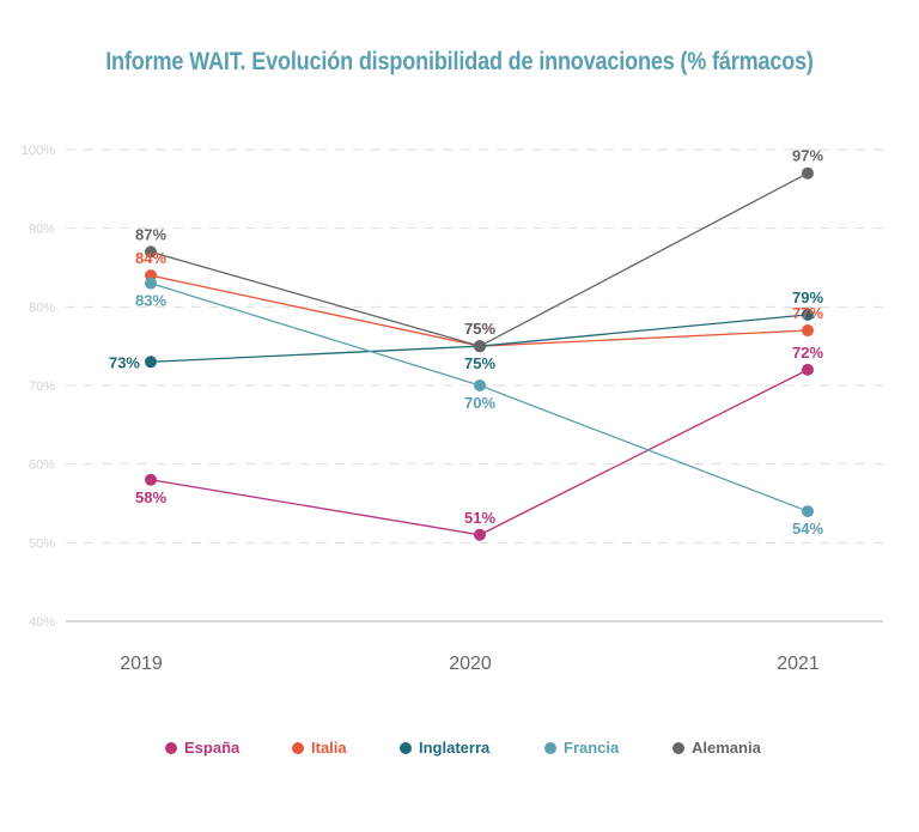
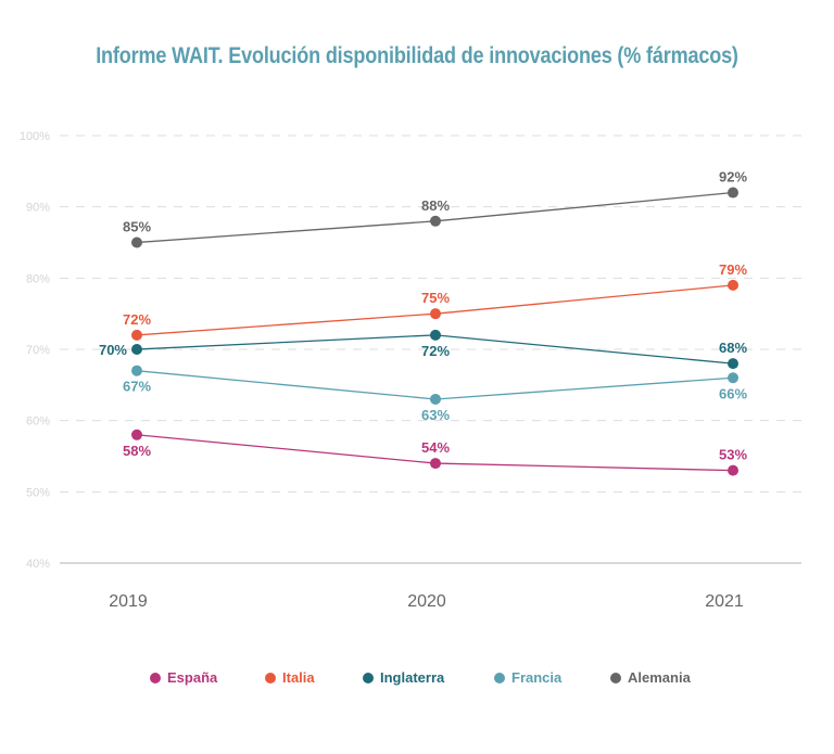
Italia/2019: 84% -> 72%
Inglaterra/2019: 73% -> 70%
Francia/2019: 83% -> 67%
Alemania/2019: 87% -> 85%
España/2020: 51% -> 54%
Inglaterra/2020: 75% -> 72%
Francia/2020: 70% -> 63%
Alemania/2020: 75% -> 88%
España/2021: 72% -> 53%
Italia/2021: 77% -> 79%
Inglaterra/2021: 79% -> 68%
Francia/2021: 54% -> 66%
Alemania/2021: 97% -> 92%
